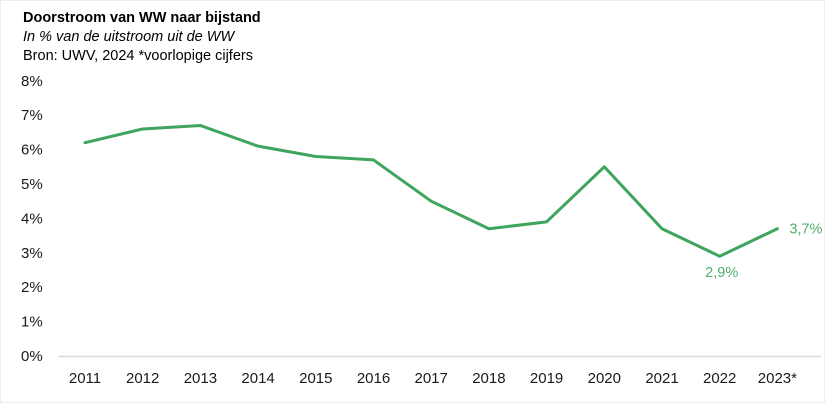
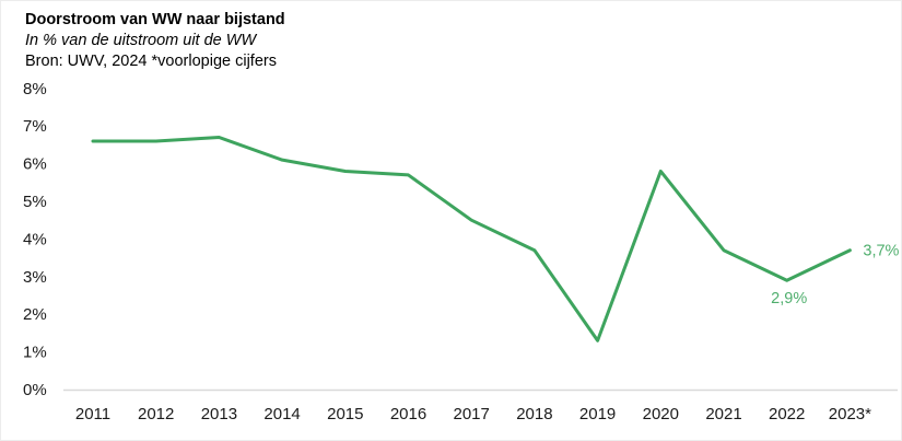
2011: 6.2% -> 6.6%
2019: 3.9% -> 1.3%
2020: 5.5% -> 5.8%
